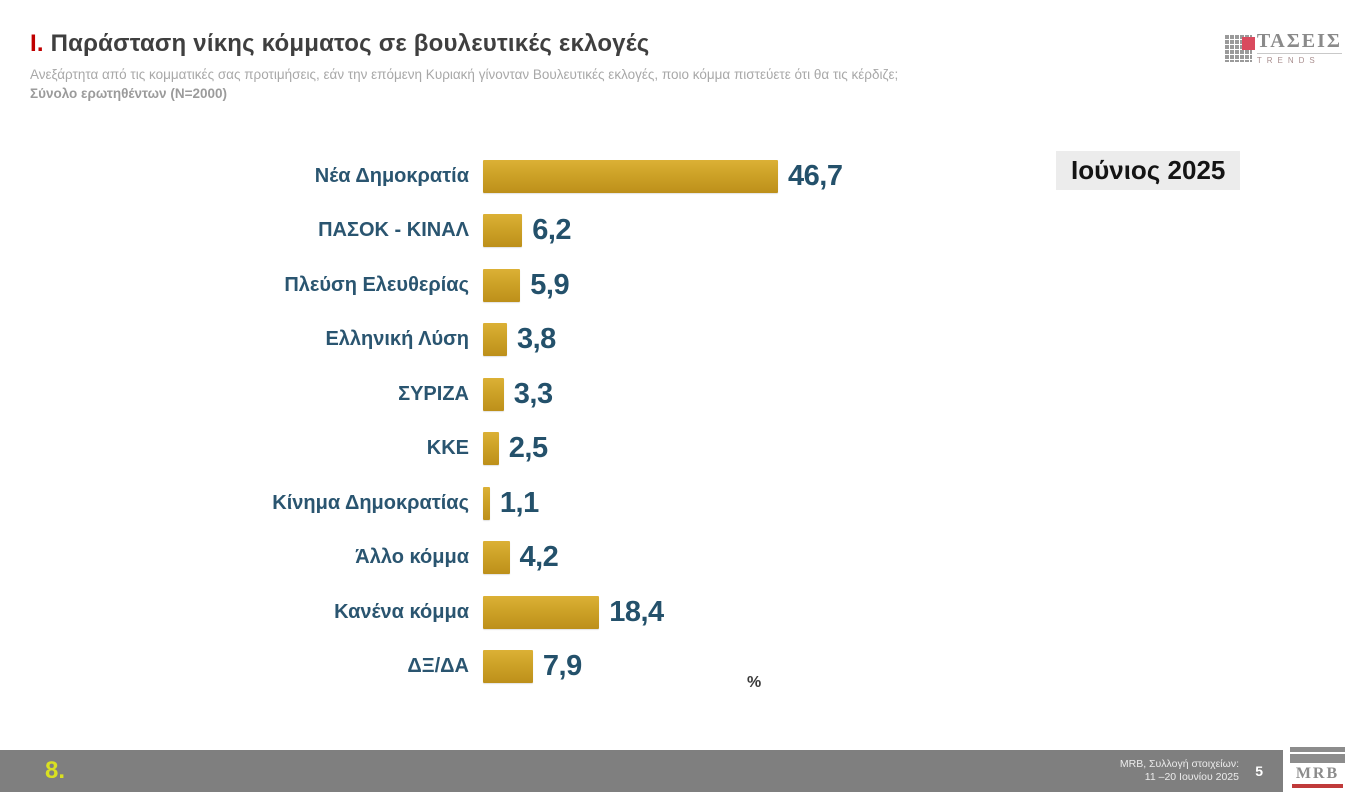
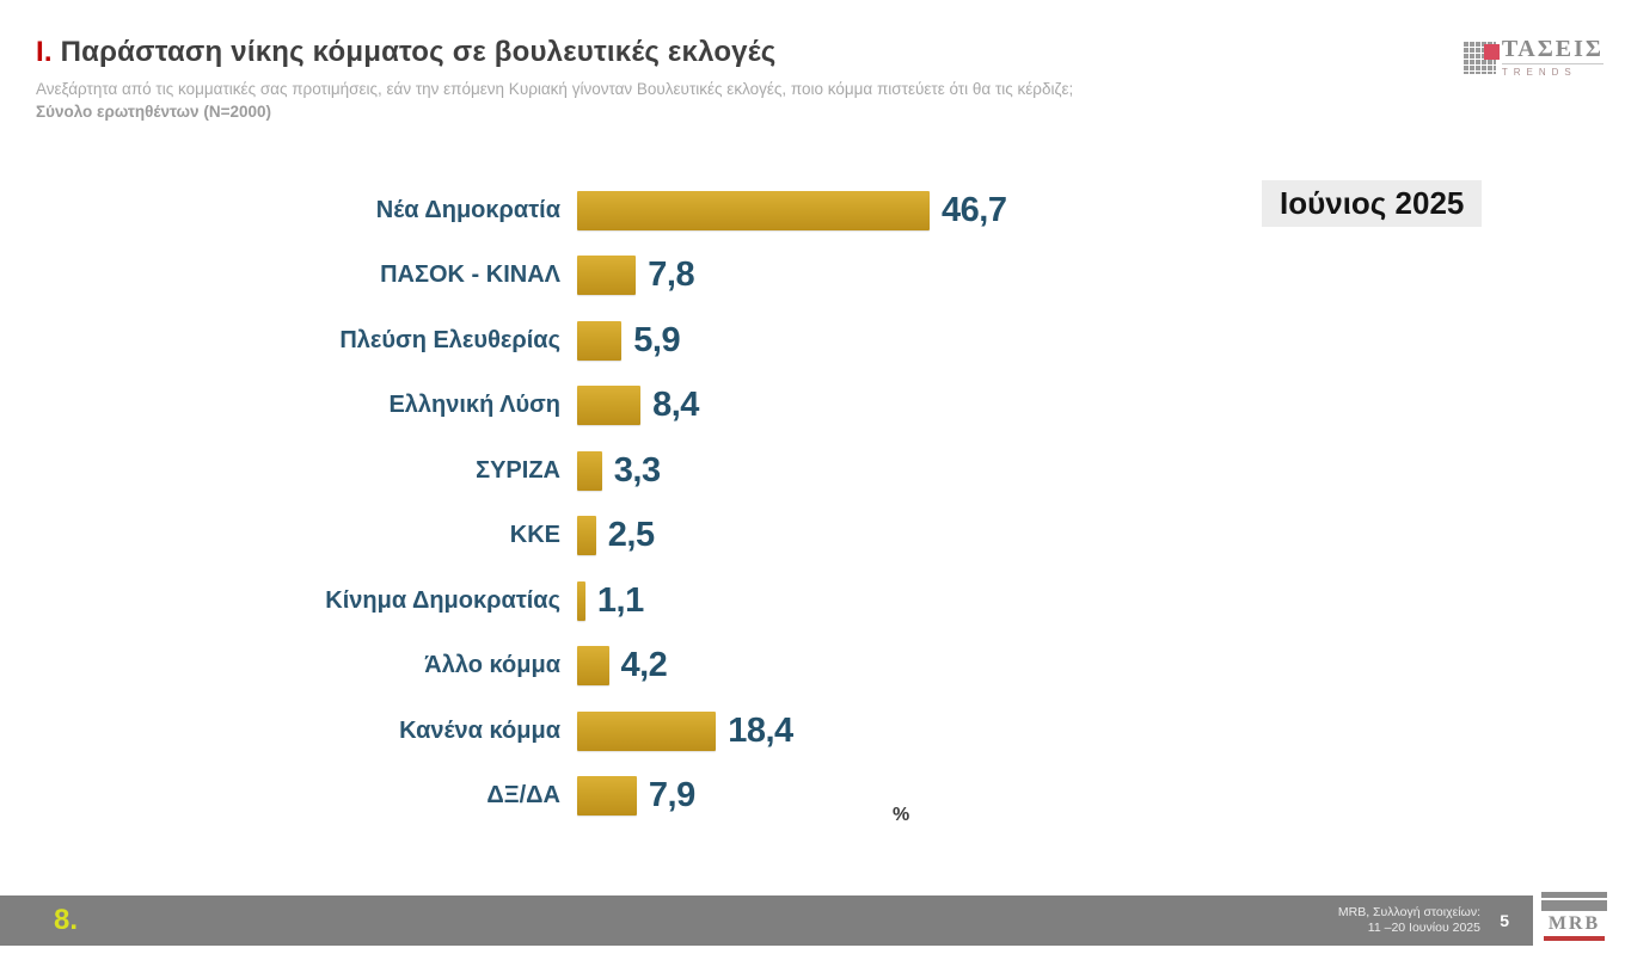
ΠΑΣΟΚ - ΚΙΝΑΛ: 6,2 -> 7,8
Ελληνική Λύση: 3,8 -> 8,4
